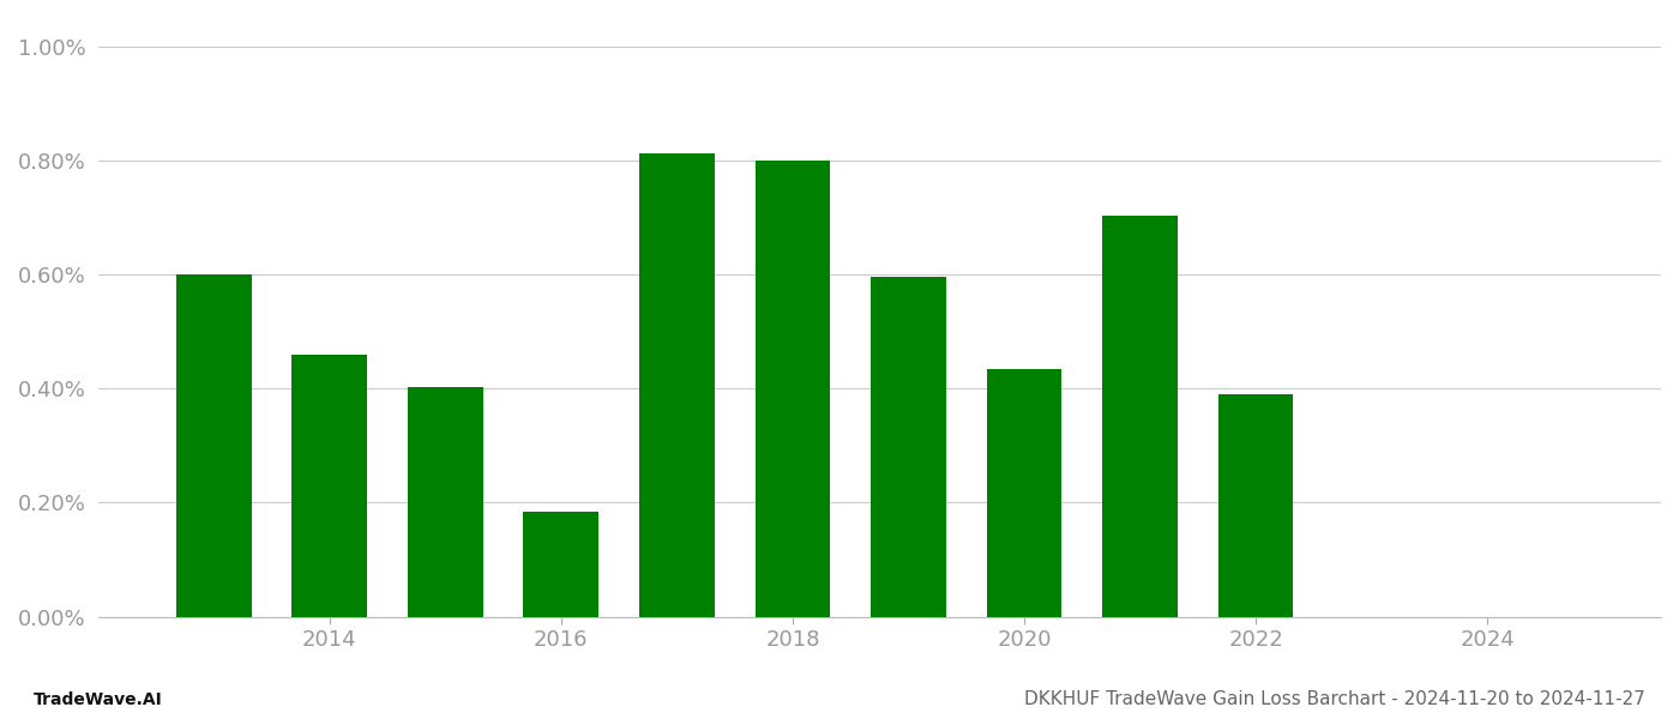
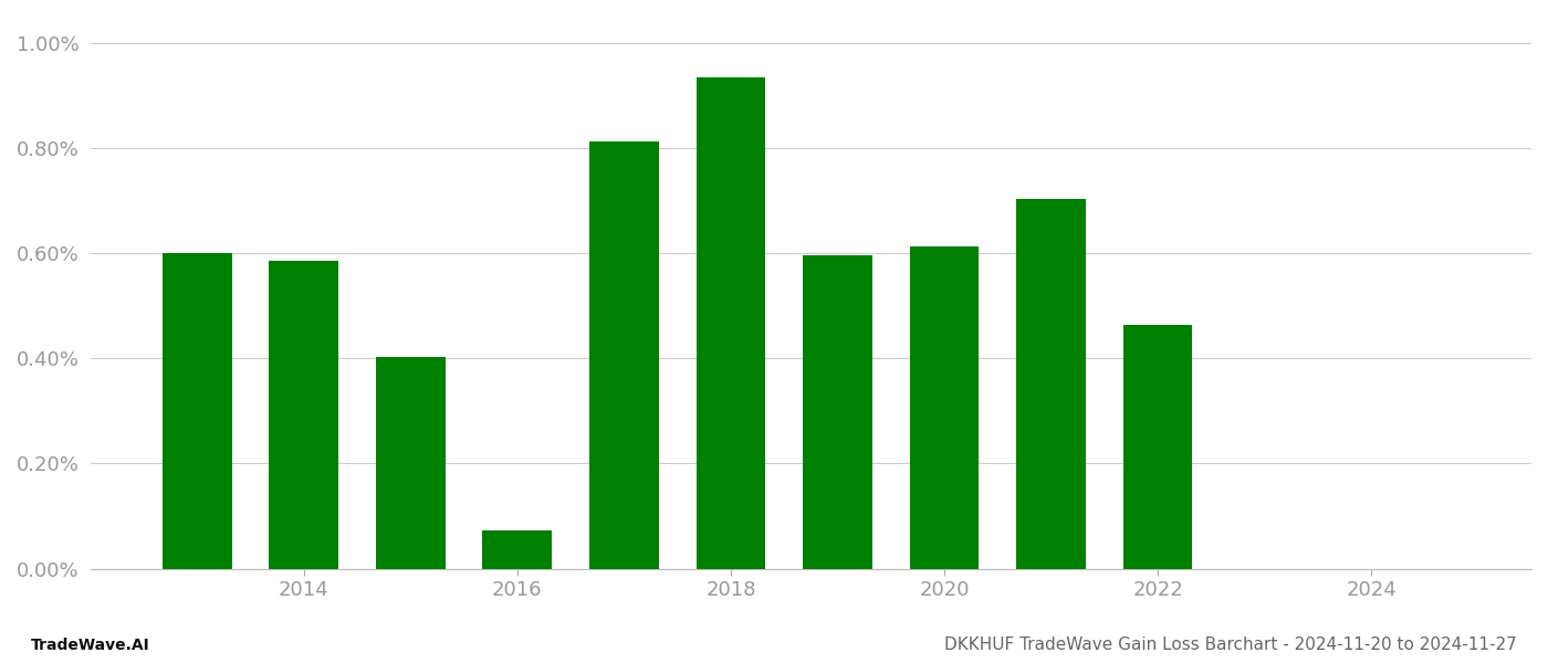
2014: 0.460% -> 0.585%
2016: 0.185% -> 0.073%
2018: 0.800% -> 0.935%
2020: 0.435% -> 0.613%
2022: 0.390% -> 0.463%
